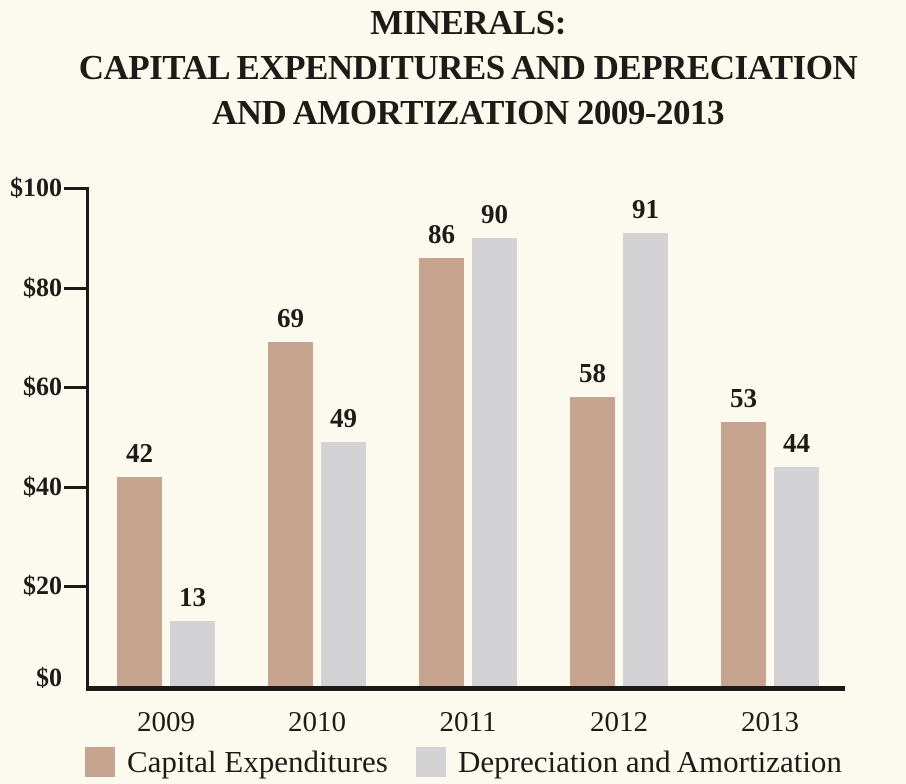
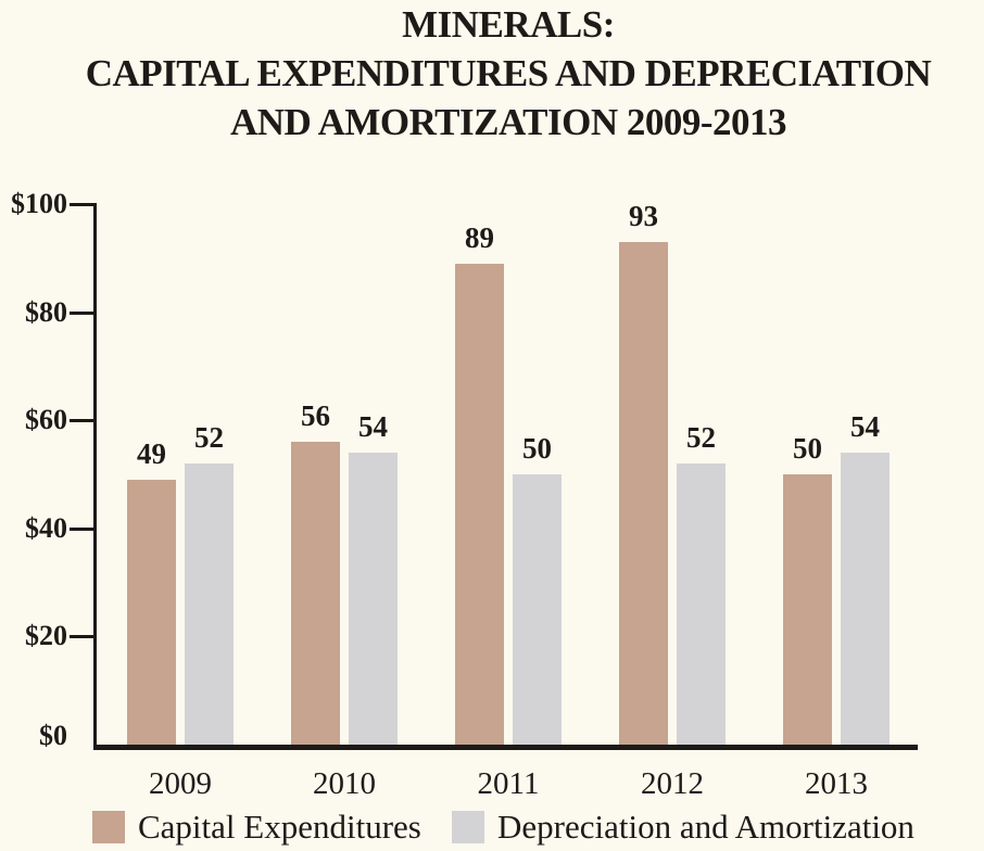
Capital Expenditures/2009: 42 -> 49
Depreciation and Amortization/2009: 13 -> 52
Capital Expenditures/2010: 69 -> 56
Depreciation and Amortization/2010: 49 -> 54
Capital Expenditures/2011: 86 -> 89
Depreciation and Amortization/2011: 90 -> 50
Capital Expenditures/2012: 58 -> 93
Depreciation and Amortization/2012: 91 -> 52
Capital Expenditures/2013: 53 -> 50
Depreciation and Amortization/2013: 44 -> 54
